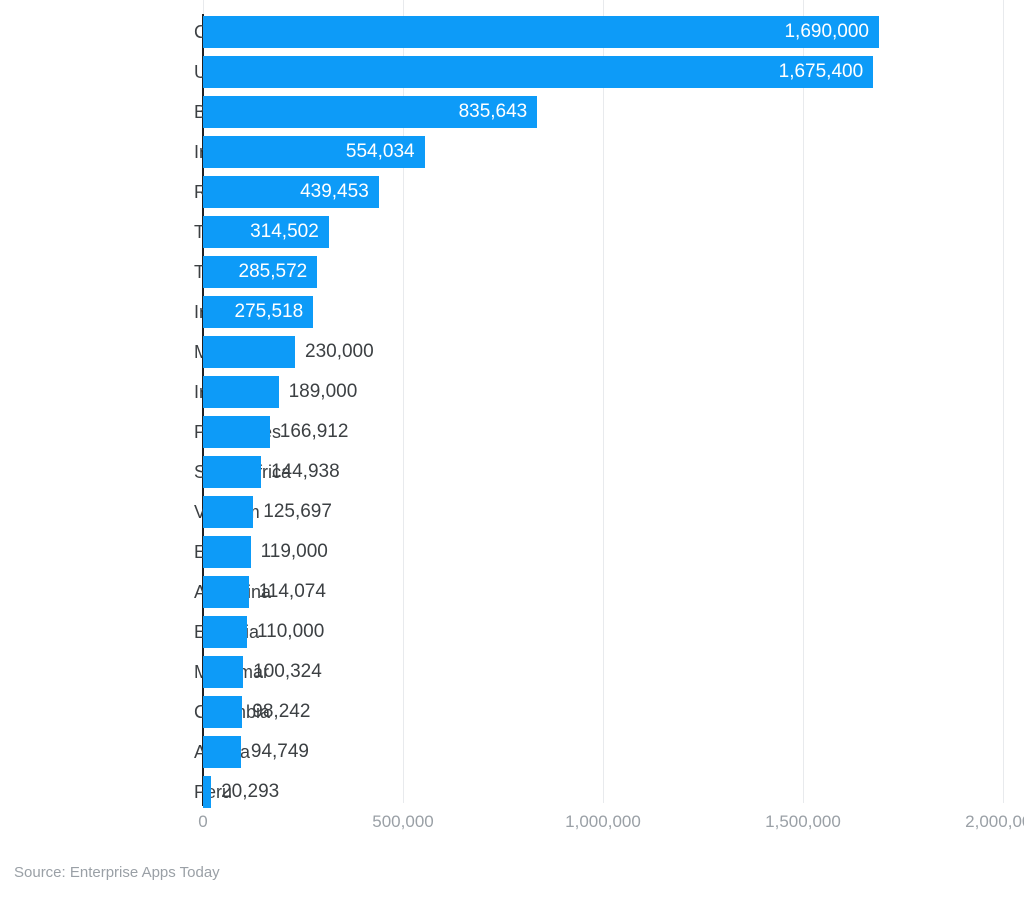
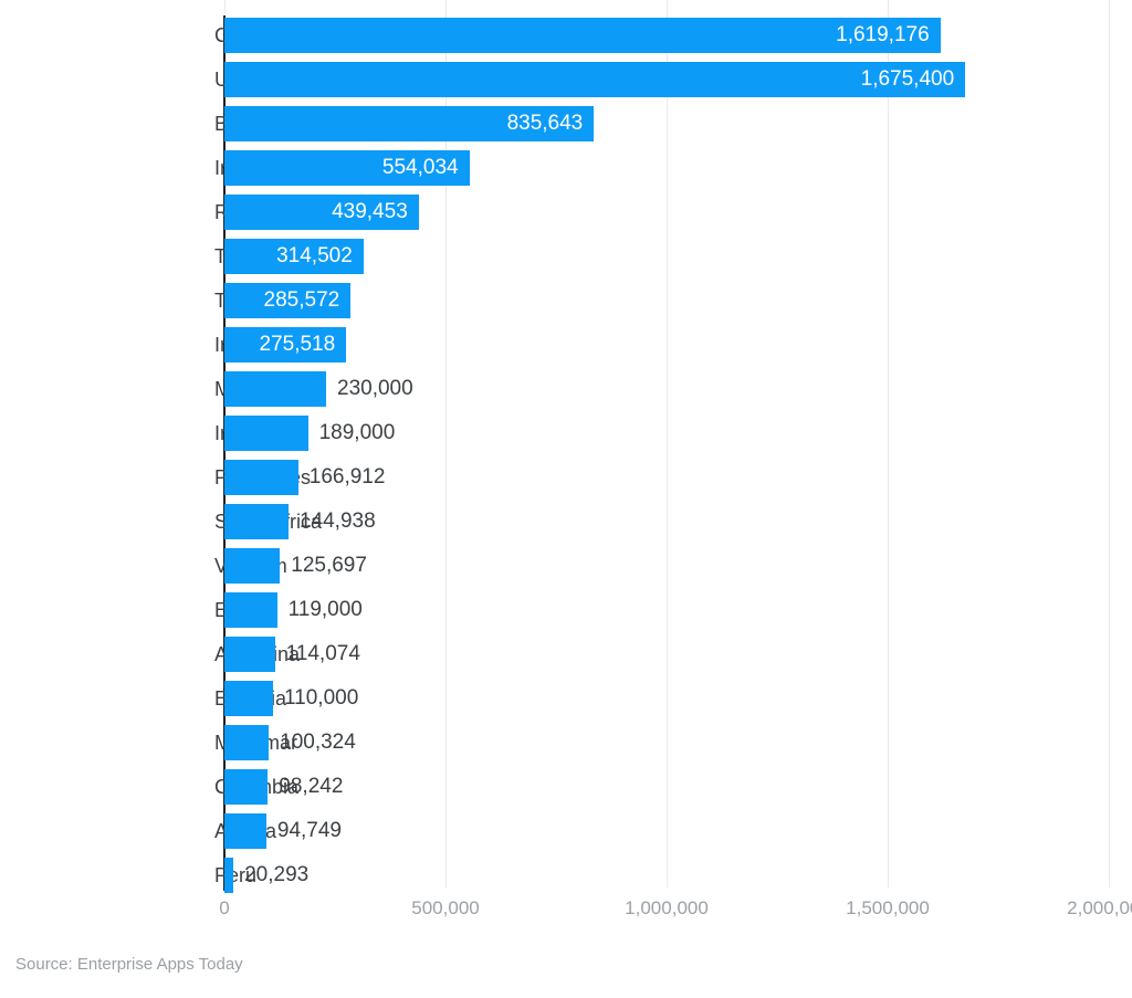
China: 1,690,000 -> 1,619,176
